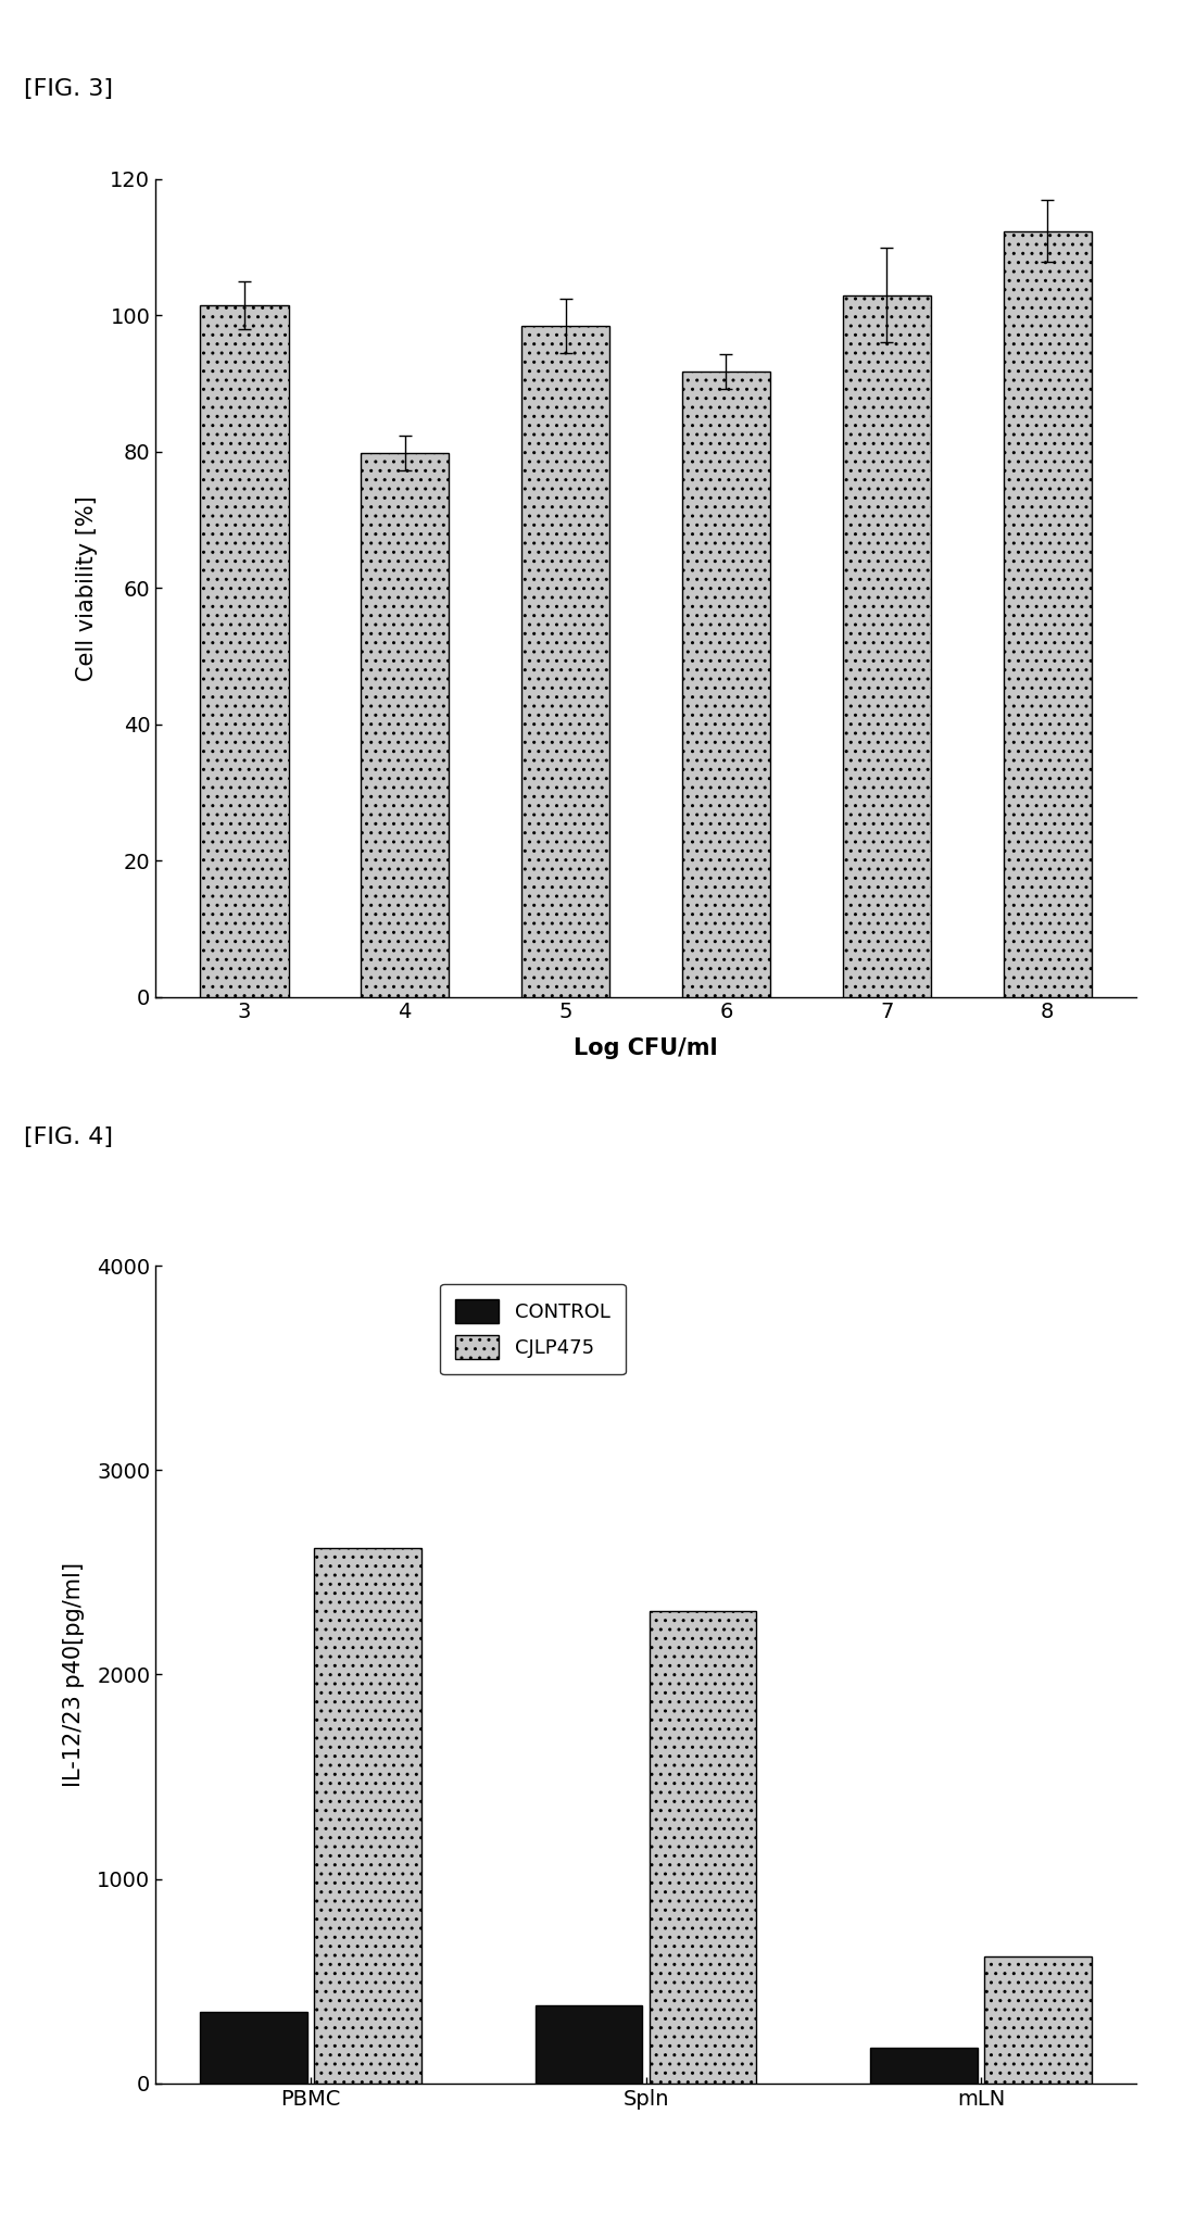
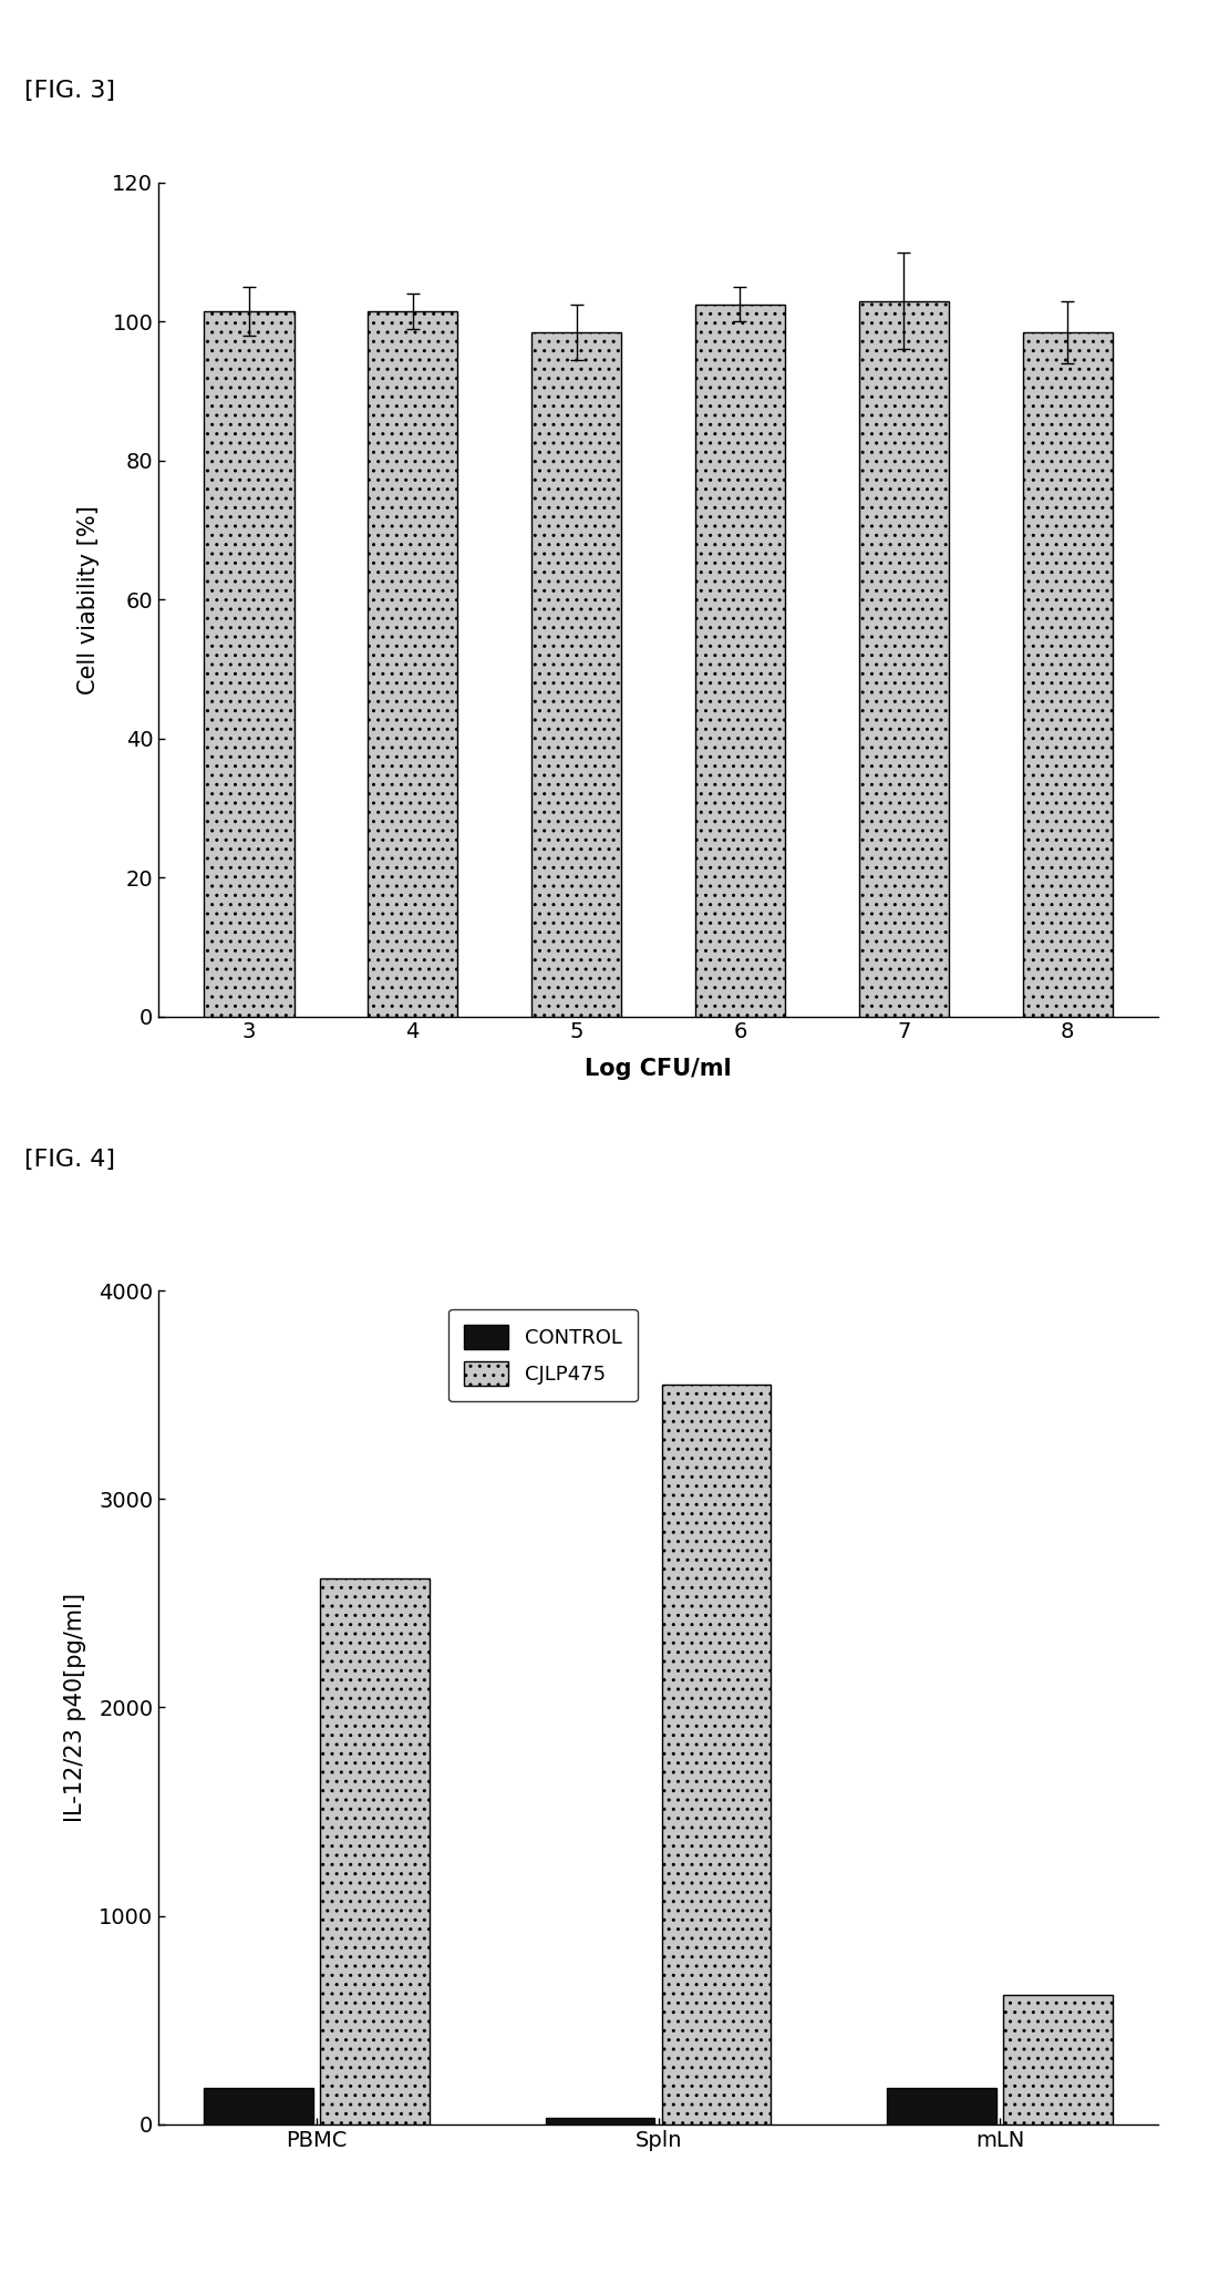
4: 79.8 -> 101.5
6: 91.8 -> 102.5
8: 112.4 -> 98.5
CONTROL/PBMC: 350 -> 180
CONTROL/Spln: 380 -> 30
CJLP475/Spln: 2310 -> 3550
